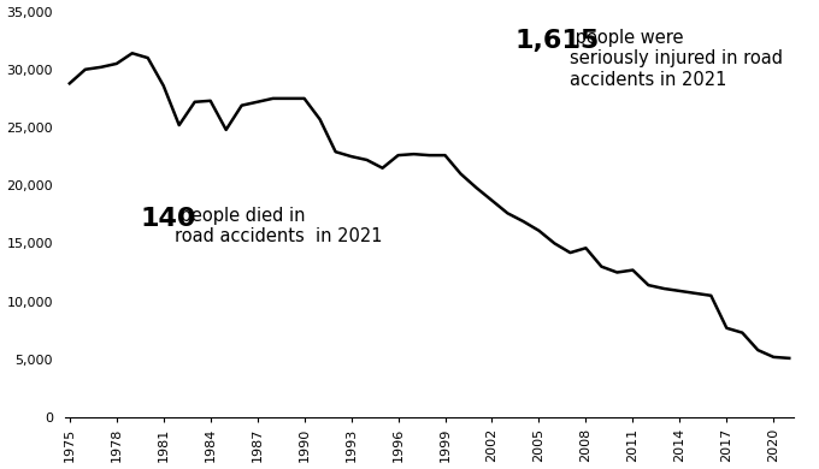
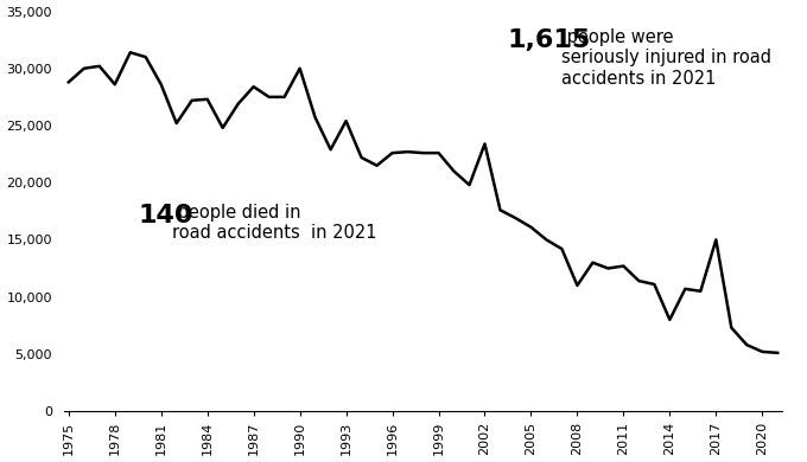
1978: 30,500 -> 28,600
1987: 27,200 -> 28,400
1990: 27,500 -> 30,000
1993: 22,500 -> 25,400
2002: 18,700 -> 23,400
2008: 14,600 -> 11,000
2014: 10,900 -> 8,000
2017: 7,700 -> 15,000
